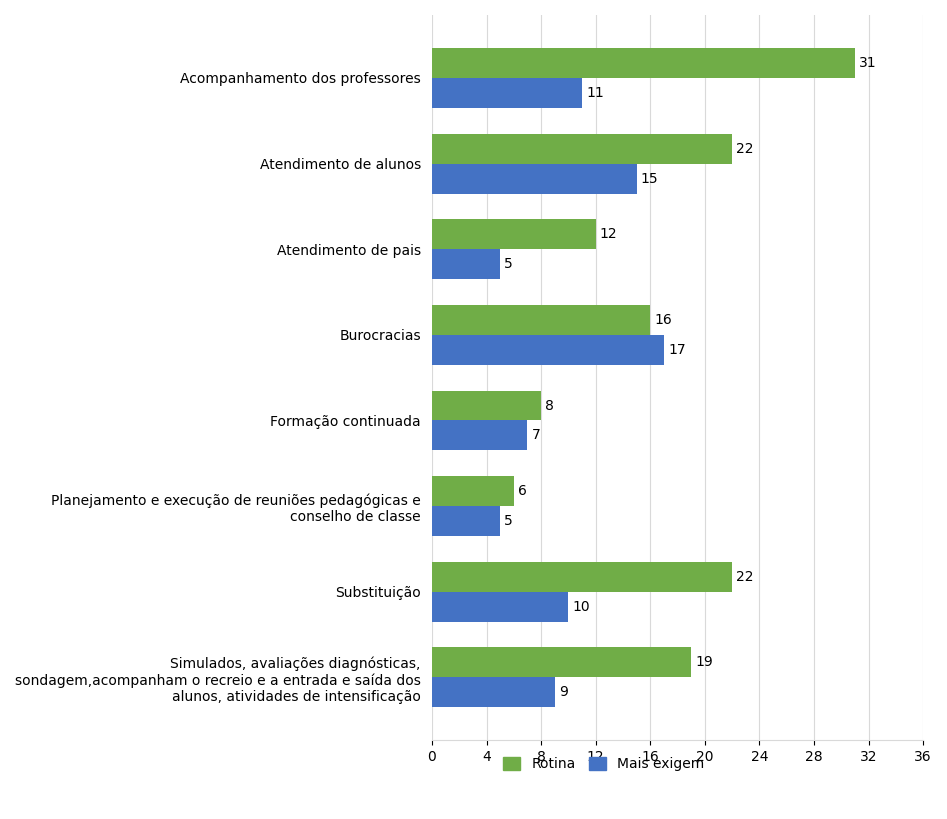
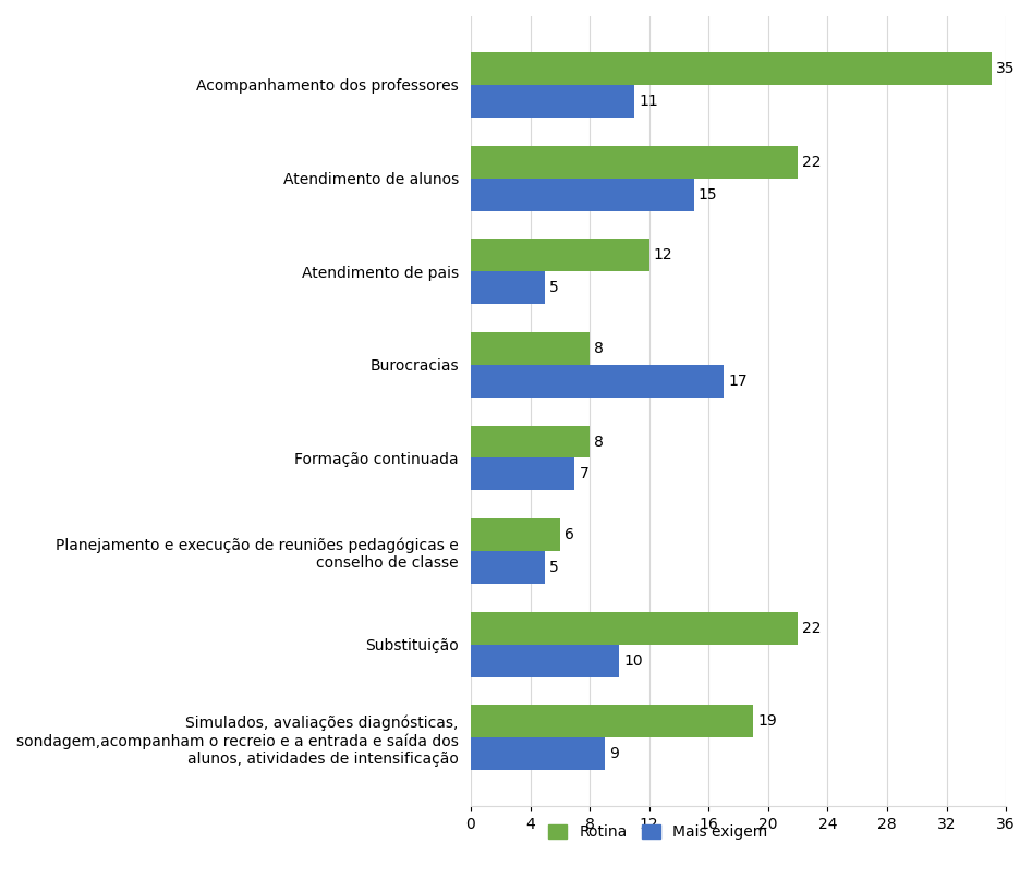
Rotina/Acompanhamento dos professores: 31 -> 35
Rotina/Burocracias: 16 -> 8
